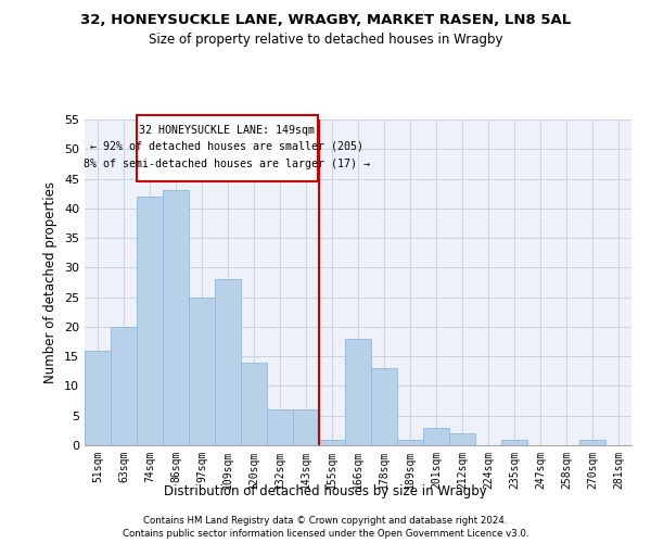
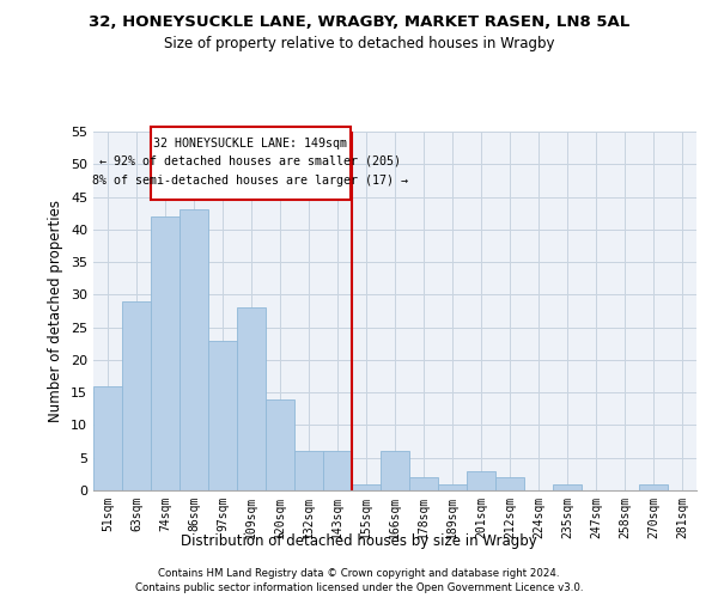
63sqm: 20 -> 29
97sqm: 25 -> 23
166sqm: 18 -> 6
178sqm: 13 -> 2
